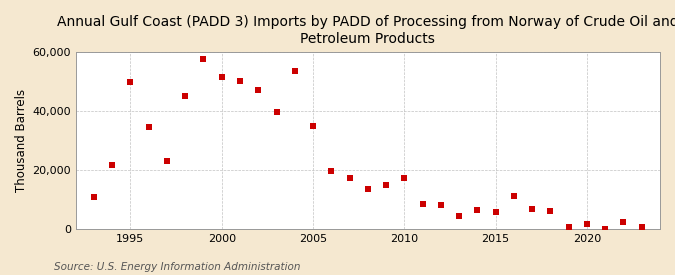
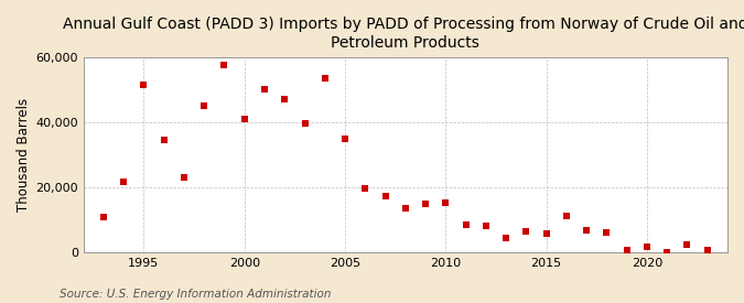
1995: 49,700 -> 51,500
2000: 51,500 -> 41,000
2010: 17,000 -> 15,000
